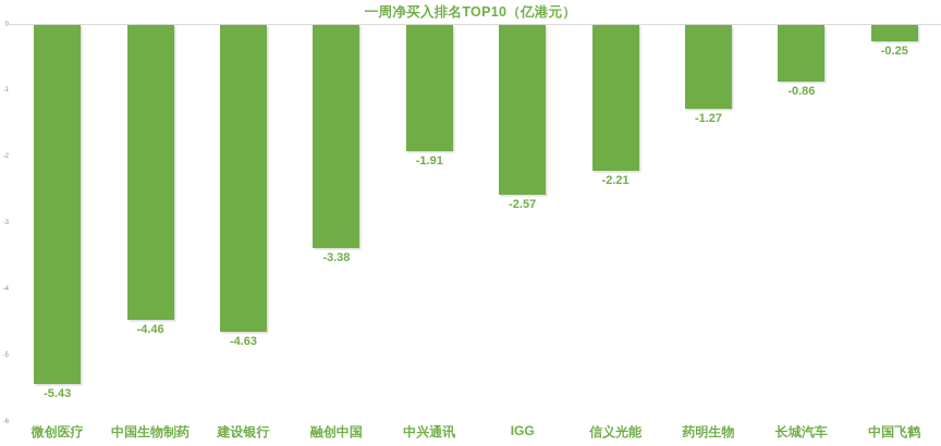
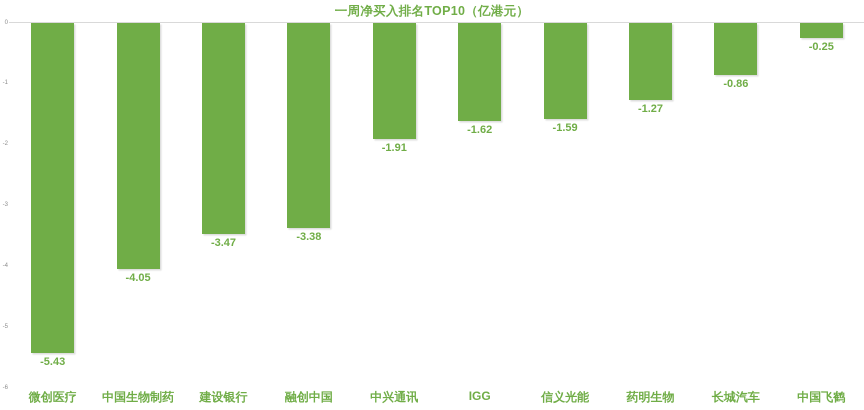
中国生物制药: -4.46 -> -4.05
建设银行: -4.63 -> -3.47
IGG: -2.57 -> -1.62
信义光能: -2.21 -> -1.59
